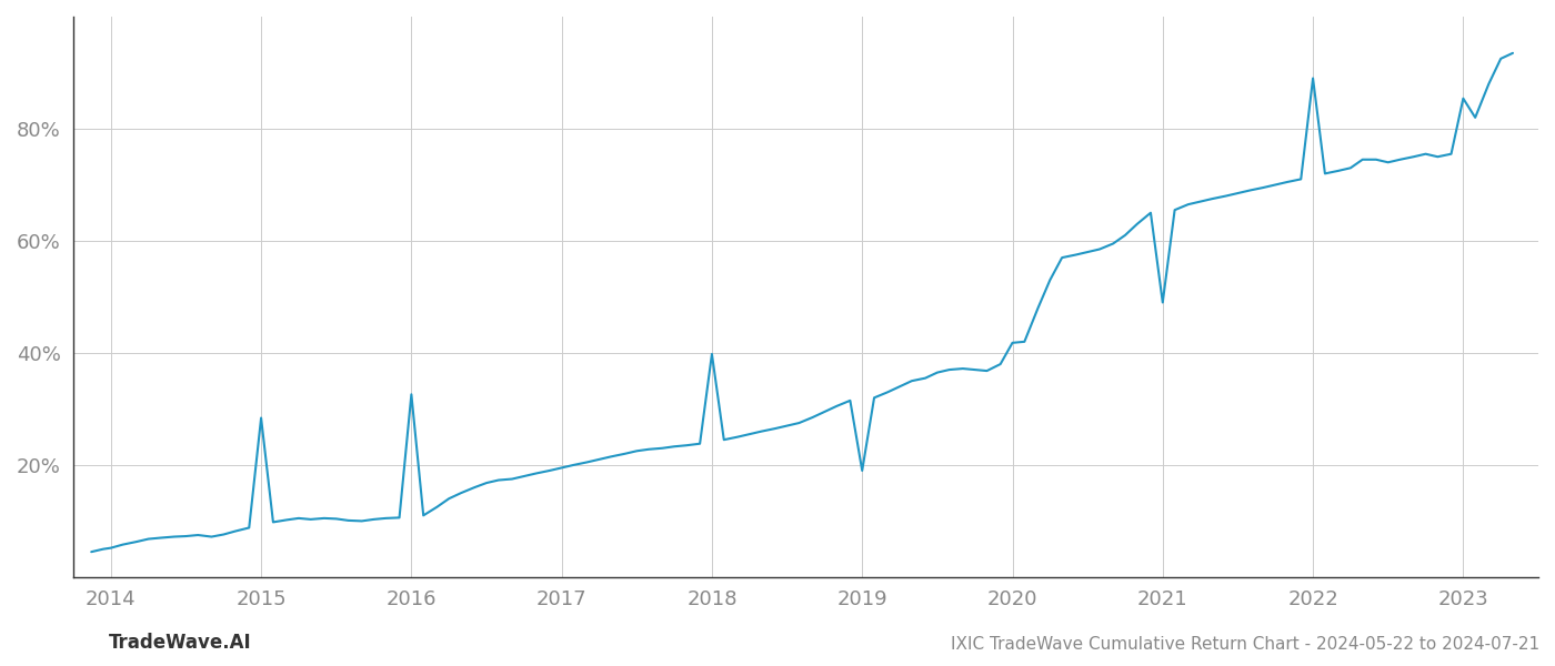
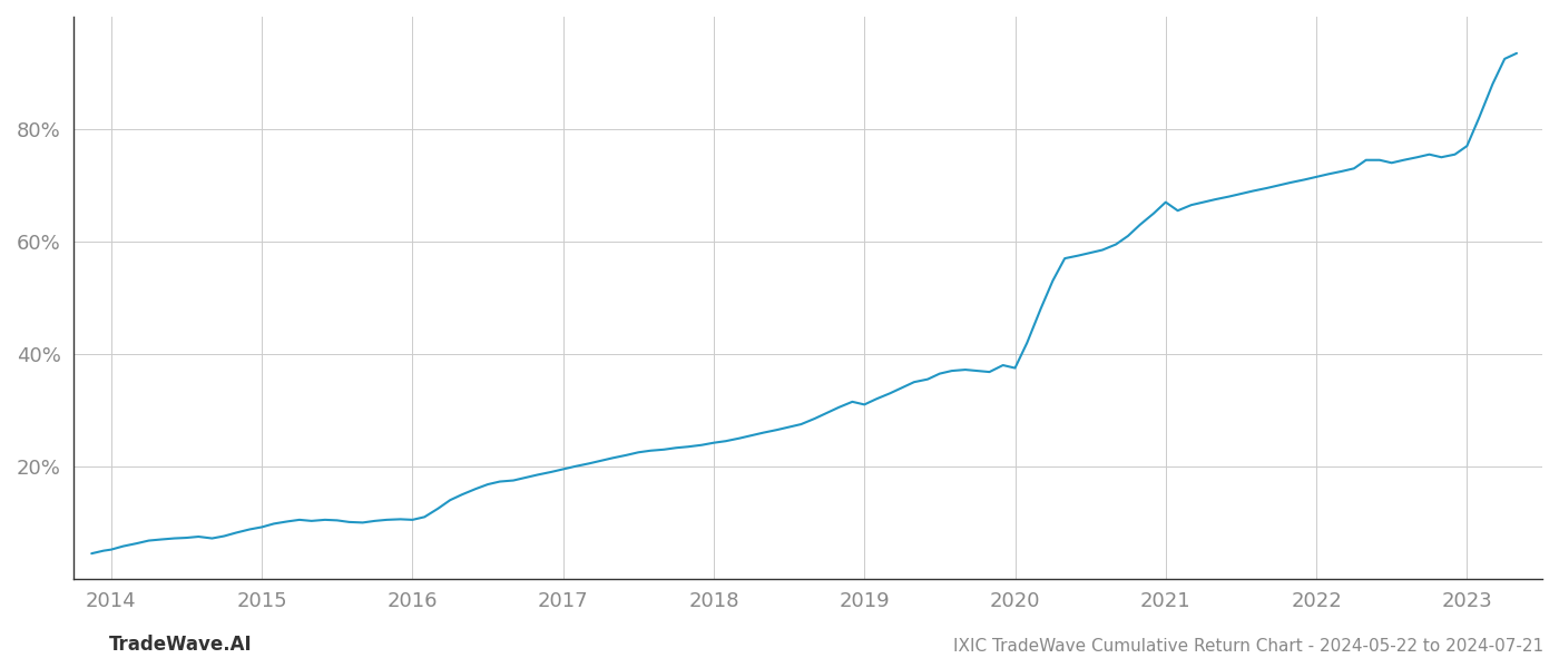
2015: 28.4% -> 9.2%
2016: 32.6% -> 10.5%
2018: 39.8% -> 24.2%
2019: 19.0% -> 31.0%
2020: 41.8% -> 37.5%
2021: 49.0% -> 67.0%
2022: 89.0% -> 71.5%
2023: 85.4% -> 77.0%
